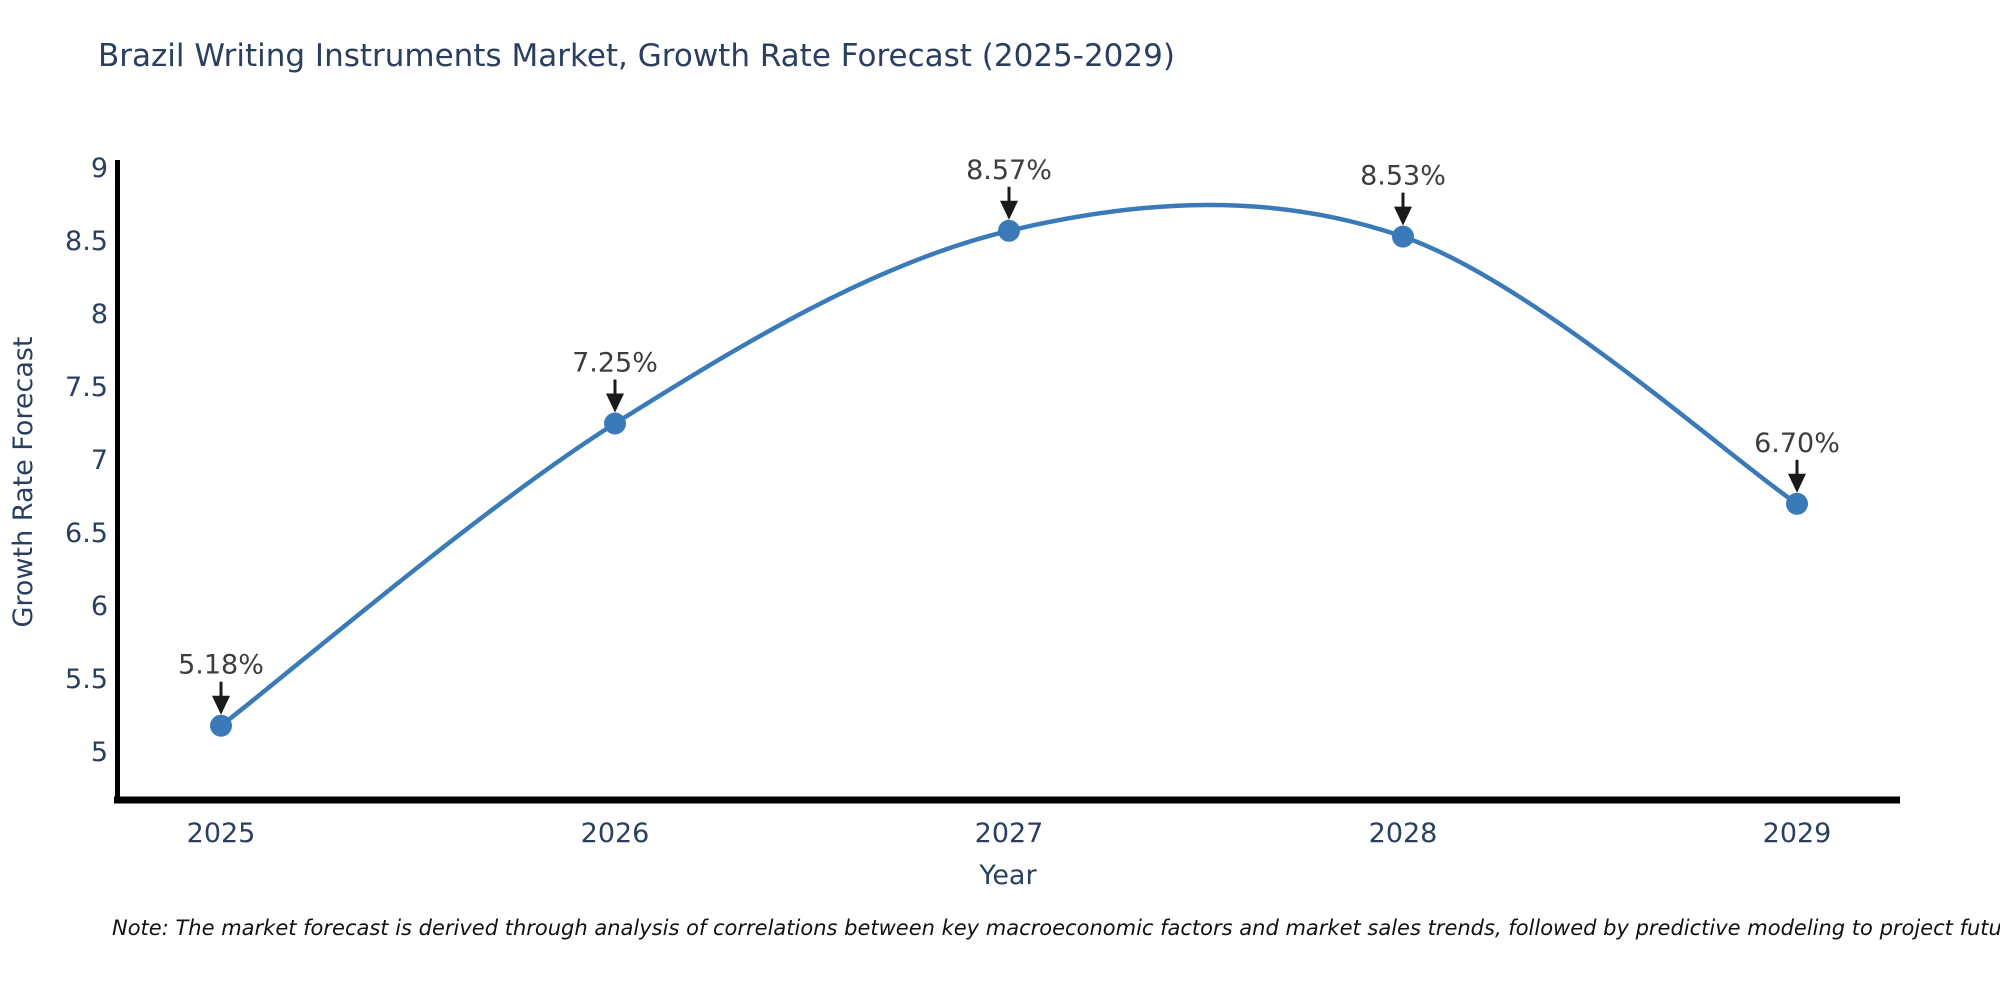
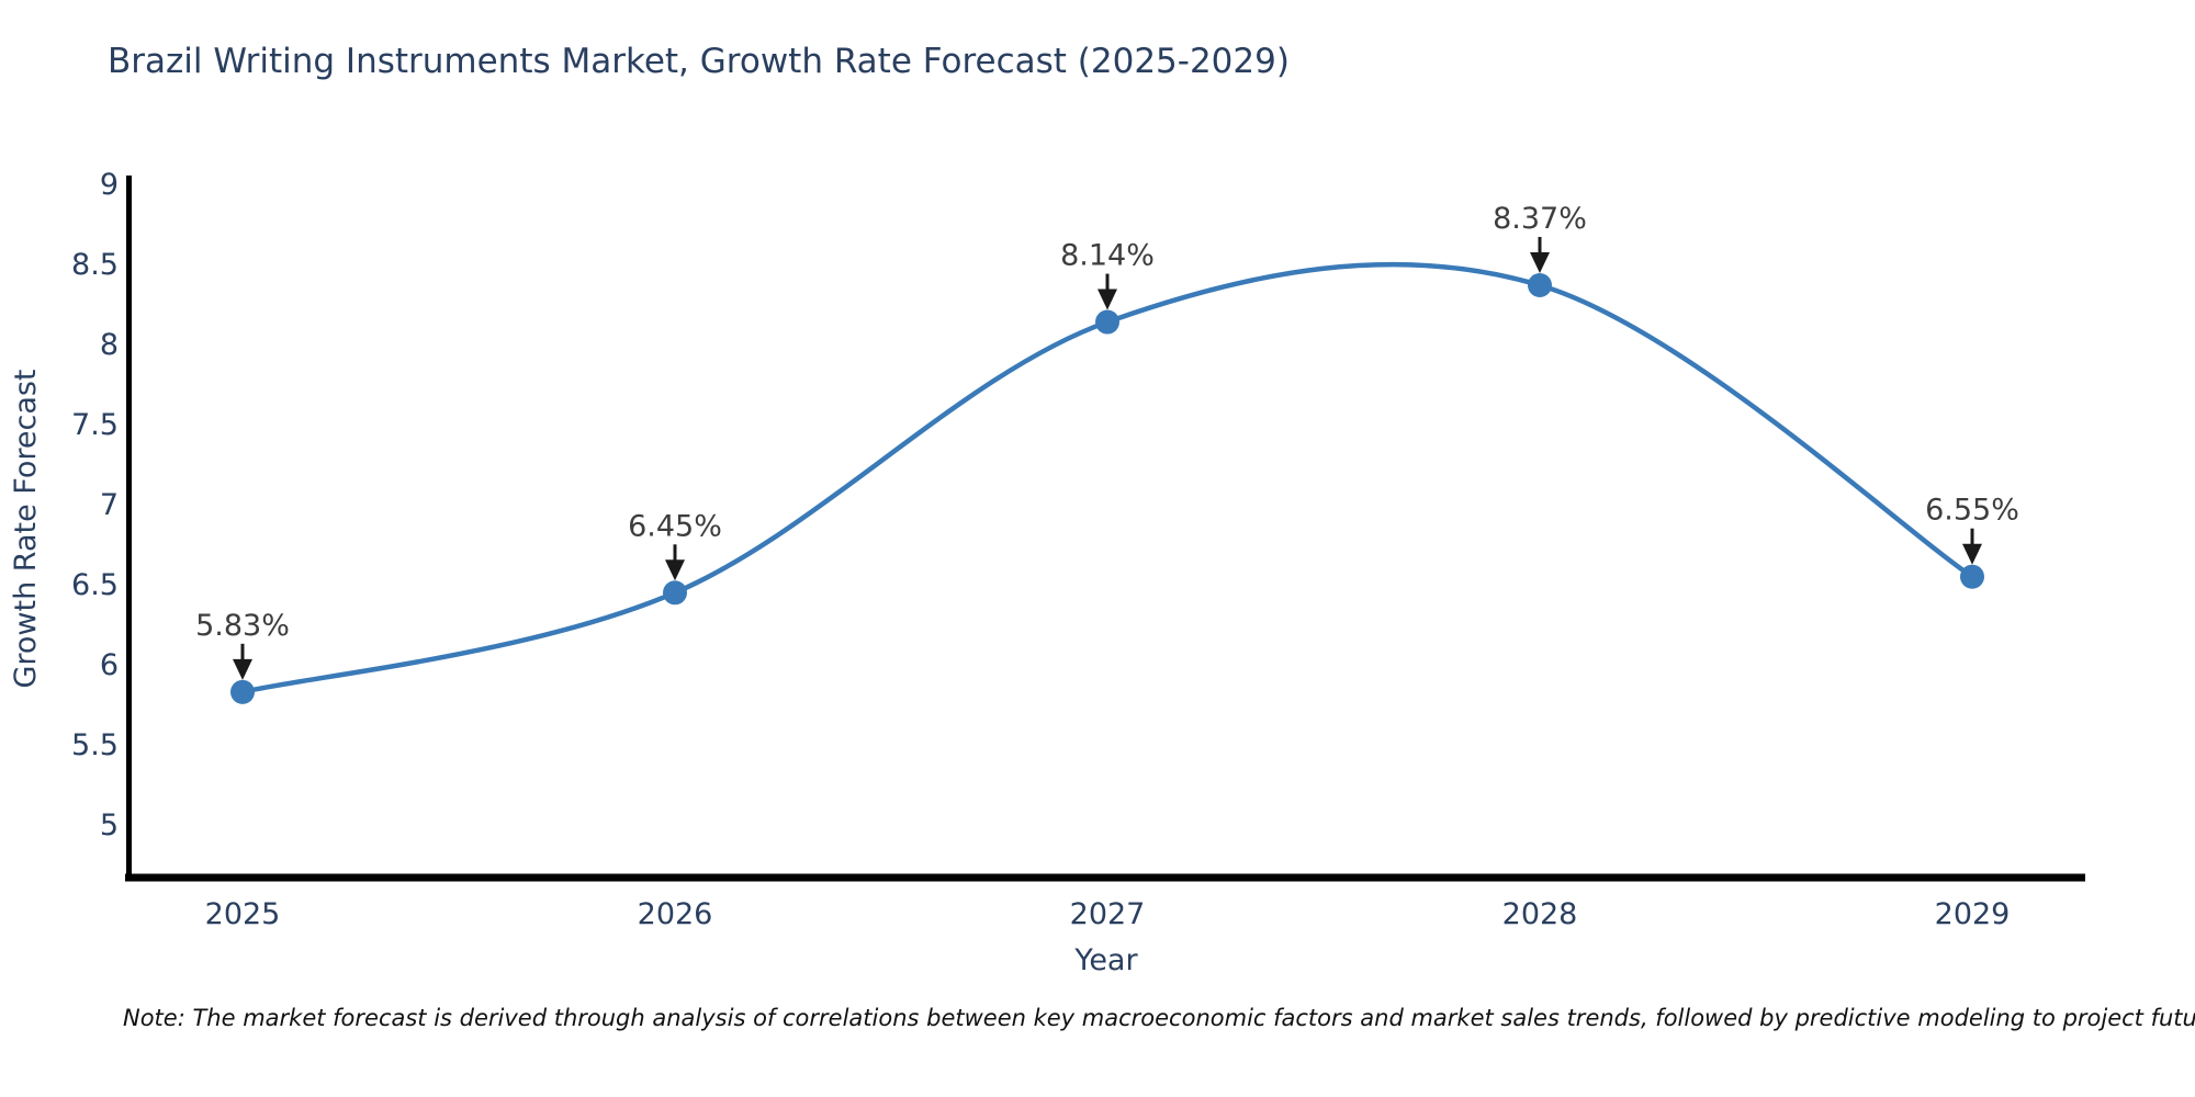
2025: 5.18% -> 5.83%
2026: 7.25% -> 6.45%
2027: 8.57% -> 8.14%
2028: 8.53% -> 8.37%
2029: 6.70% -> 6.55%
